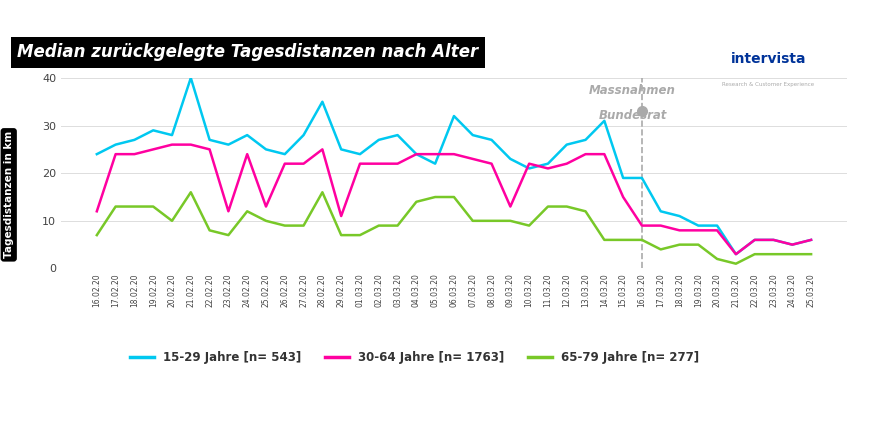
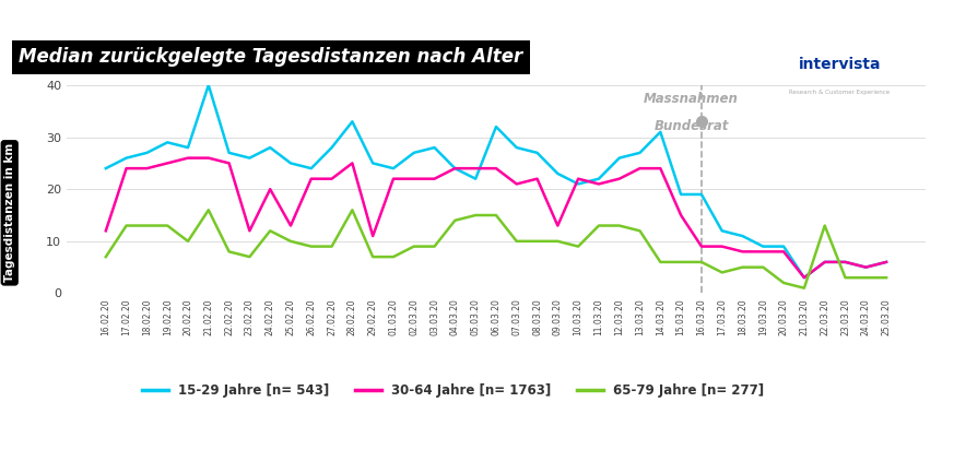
30-64 Jahre [n= 1763]/24.02.20: 24 -> 20
15-29 Jahre [n= 543]/28.02.20: 35 -> 33
30-64 Jahre [n= 1763]/07.03.20: 23 -> 21
65-79 Jahre [n= 277]/22.03.20: 3 -> 13
